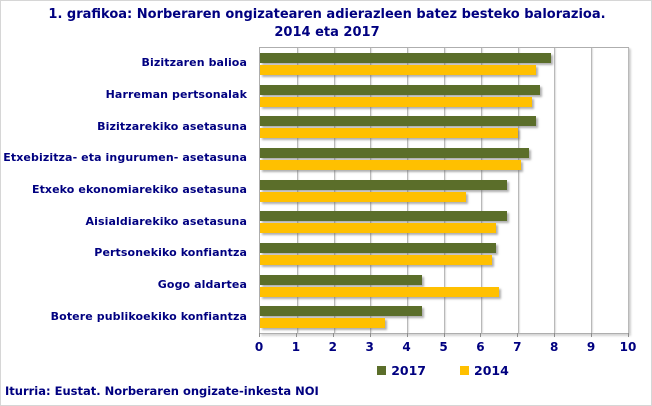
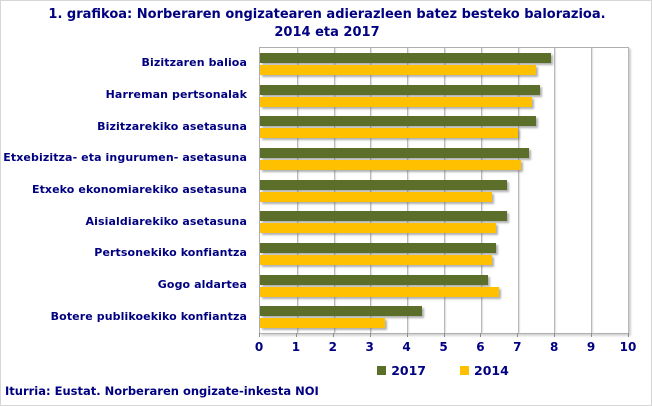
2014/Etxeko ekonomiarekiko asetasuna: 5.6 -> 6.3
2017/Gogo aldartea: 4.4 -> 6.2
